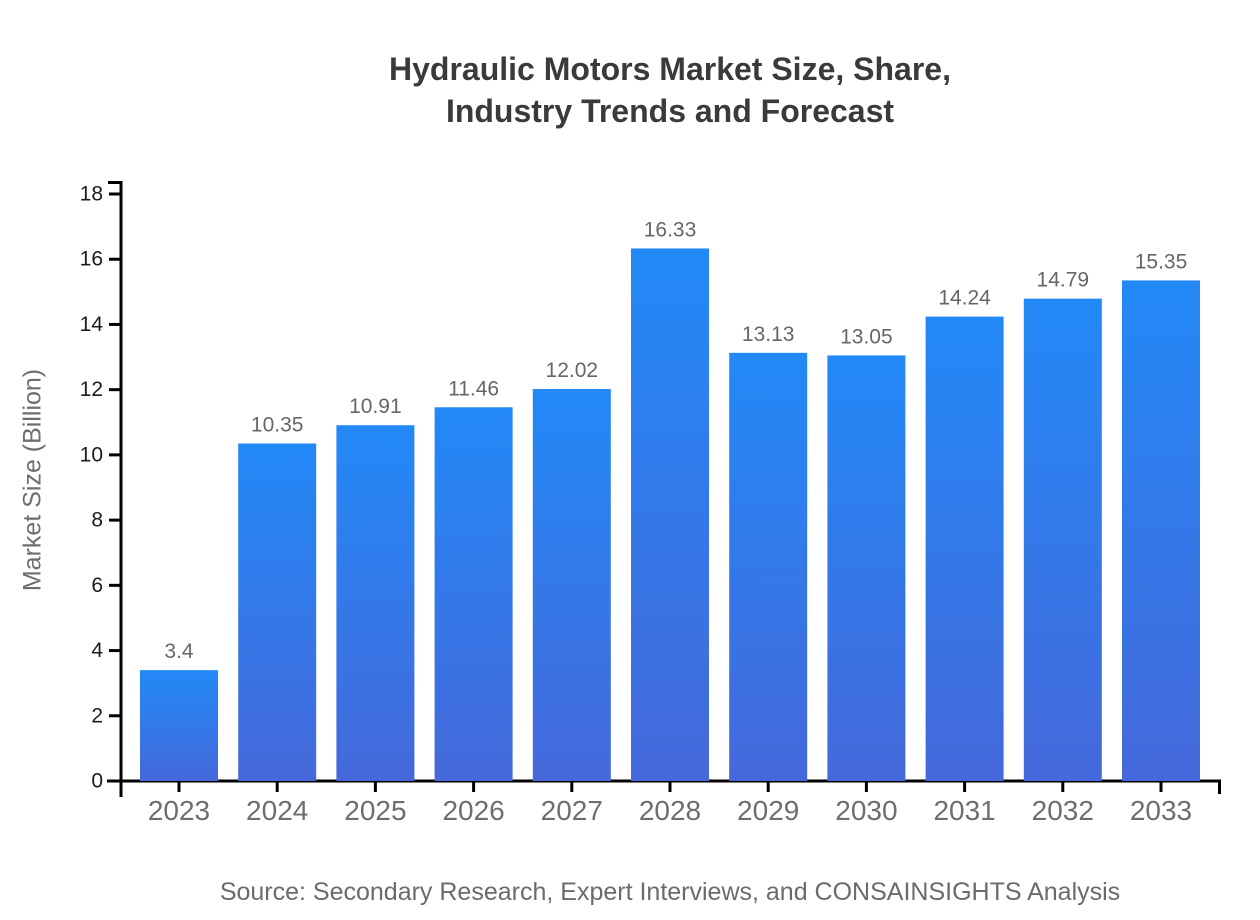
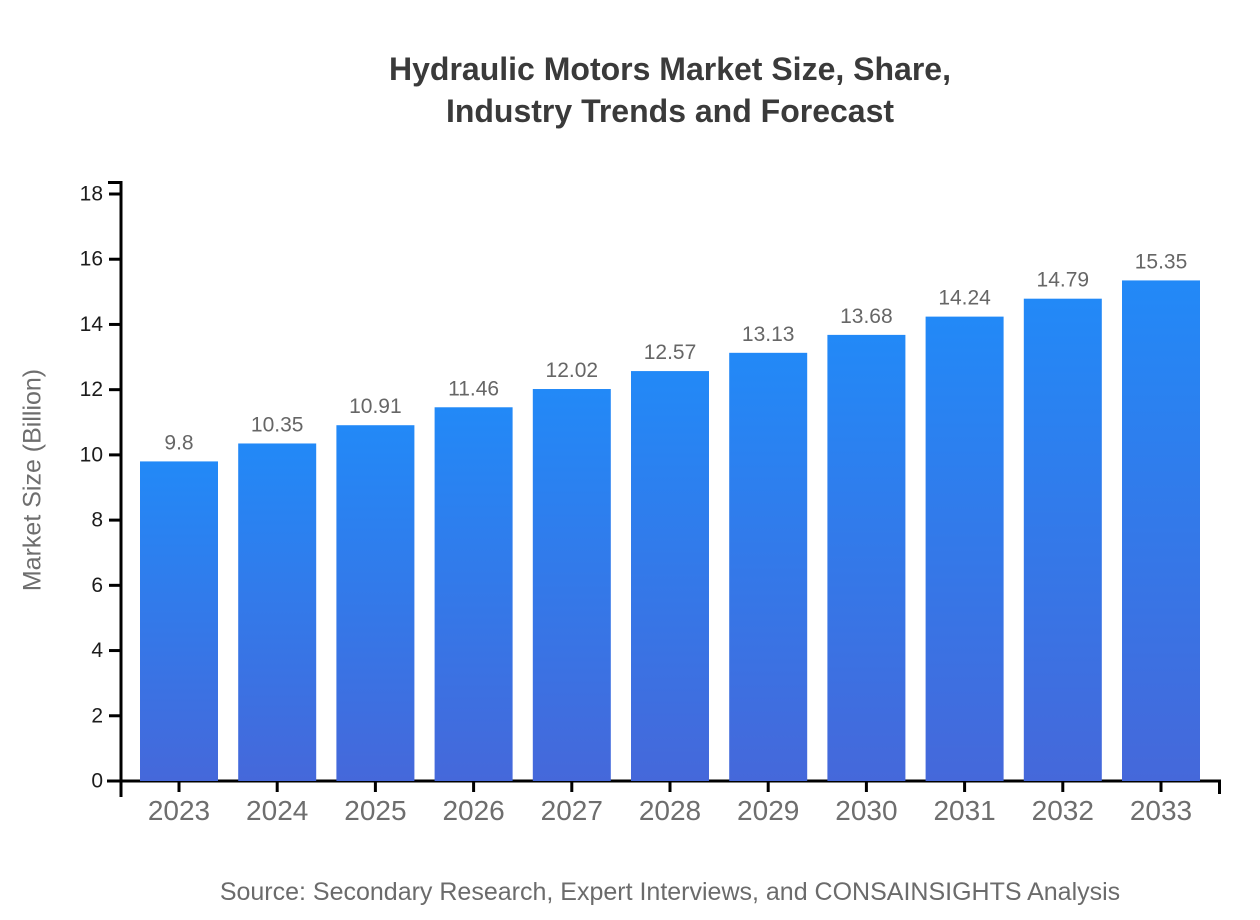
2023: 3.4 -> 9.8
2028: 16.33 -> 12.57
2030: 13.05 -> 13.68
